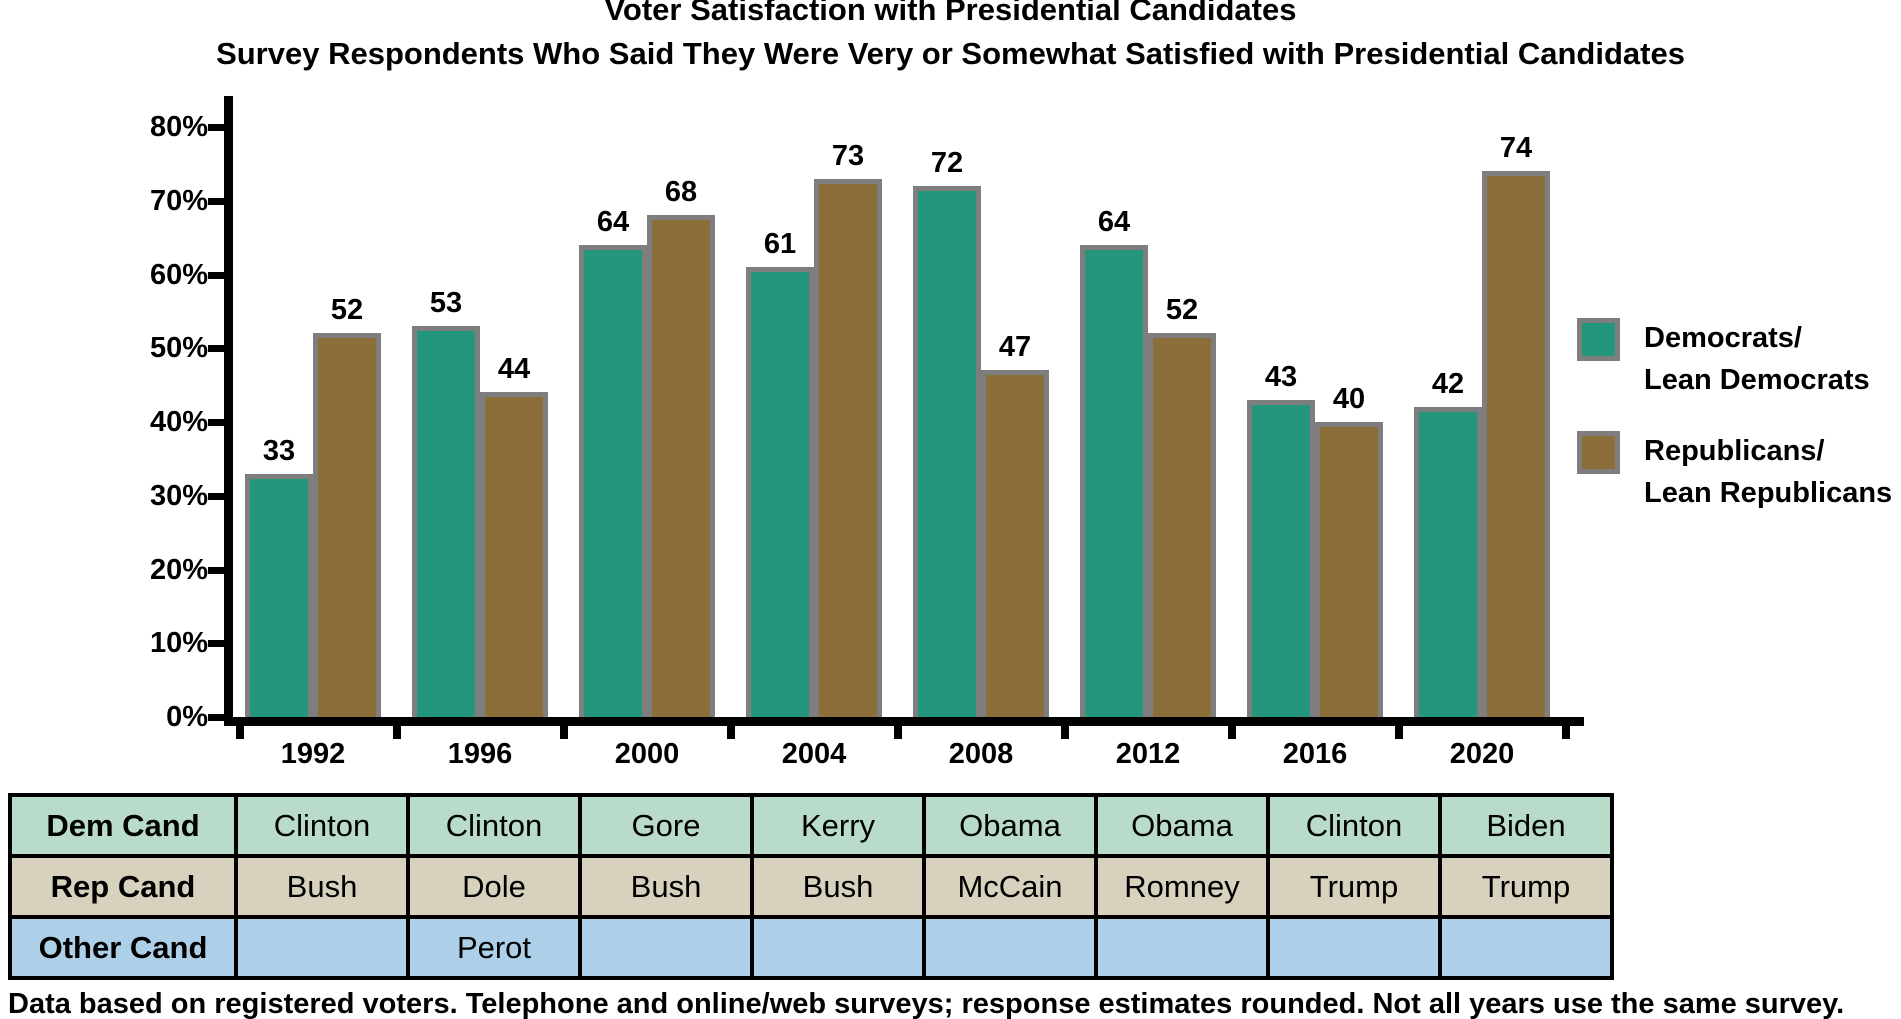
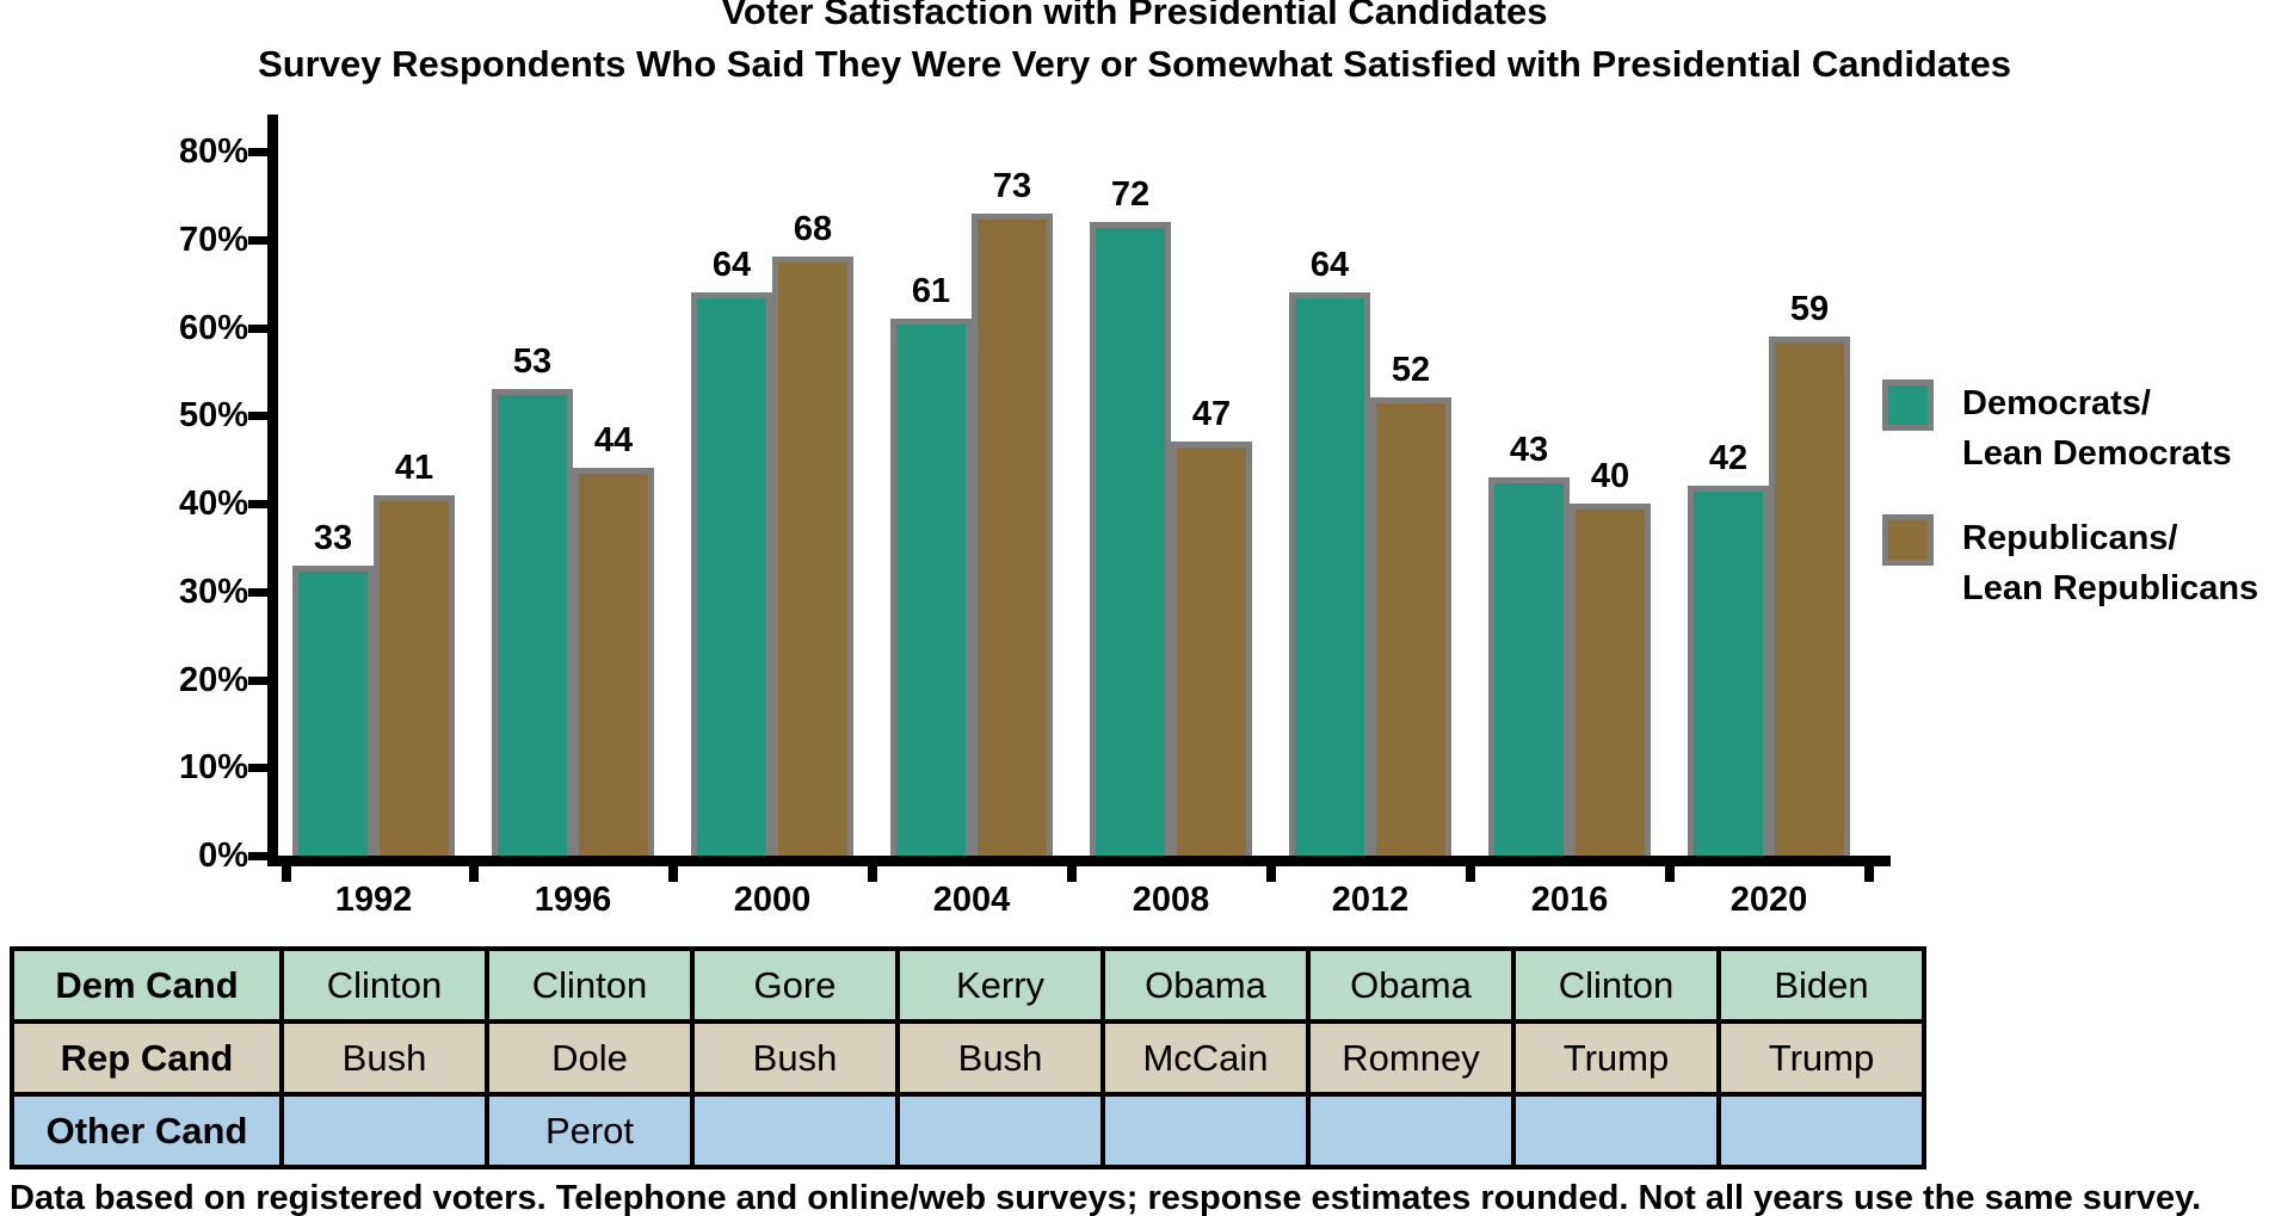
Republicans/Lean Republicans/1992: 52 -> 41
Republicans/Lean Republicans/2020: 74 -> 59
